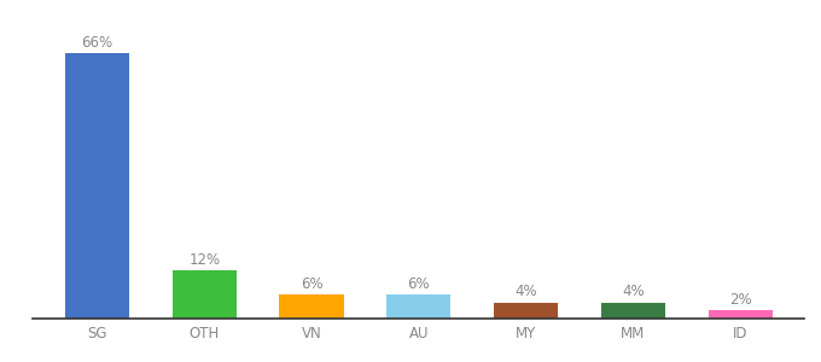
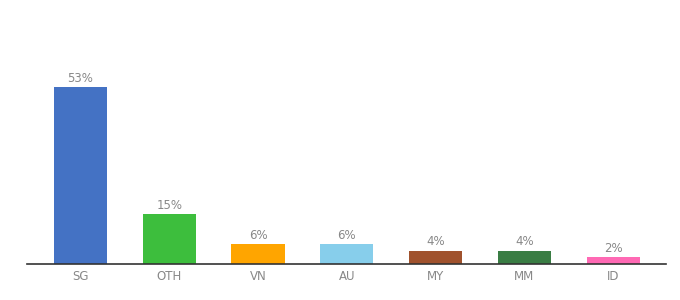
SG: 66% -> 53%
OTH: 12% -> 15%
